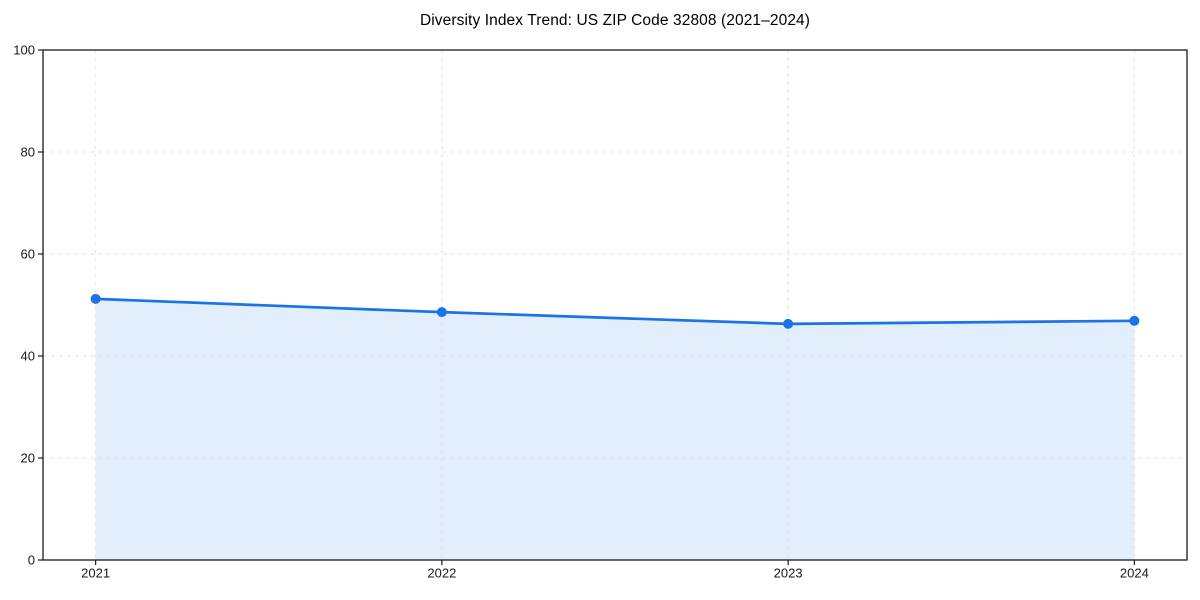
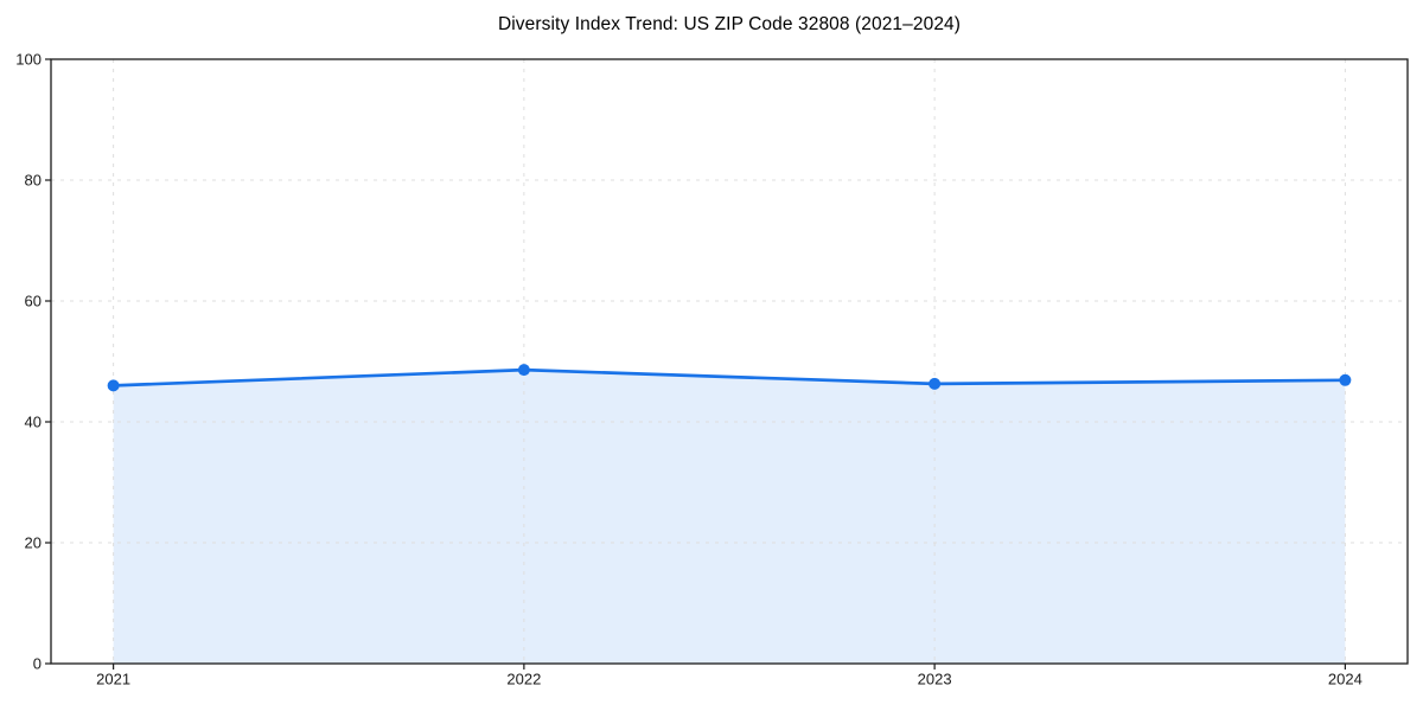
2021: 51 -> 46
